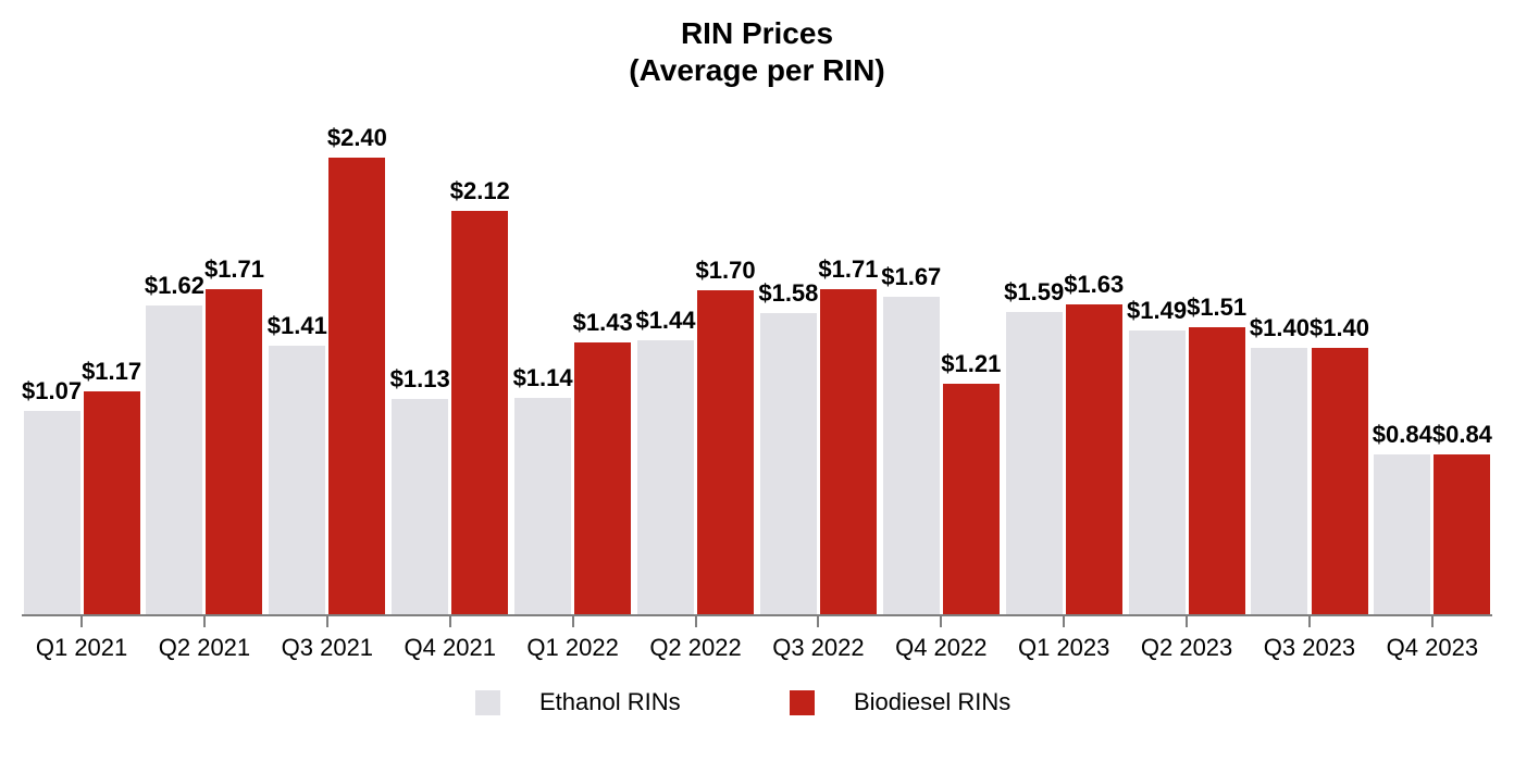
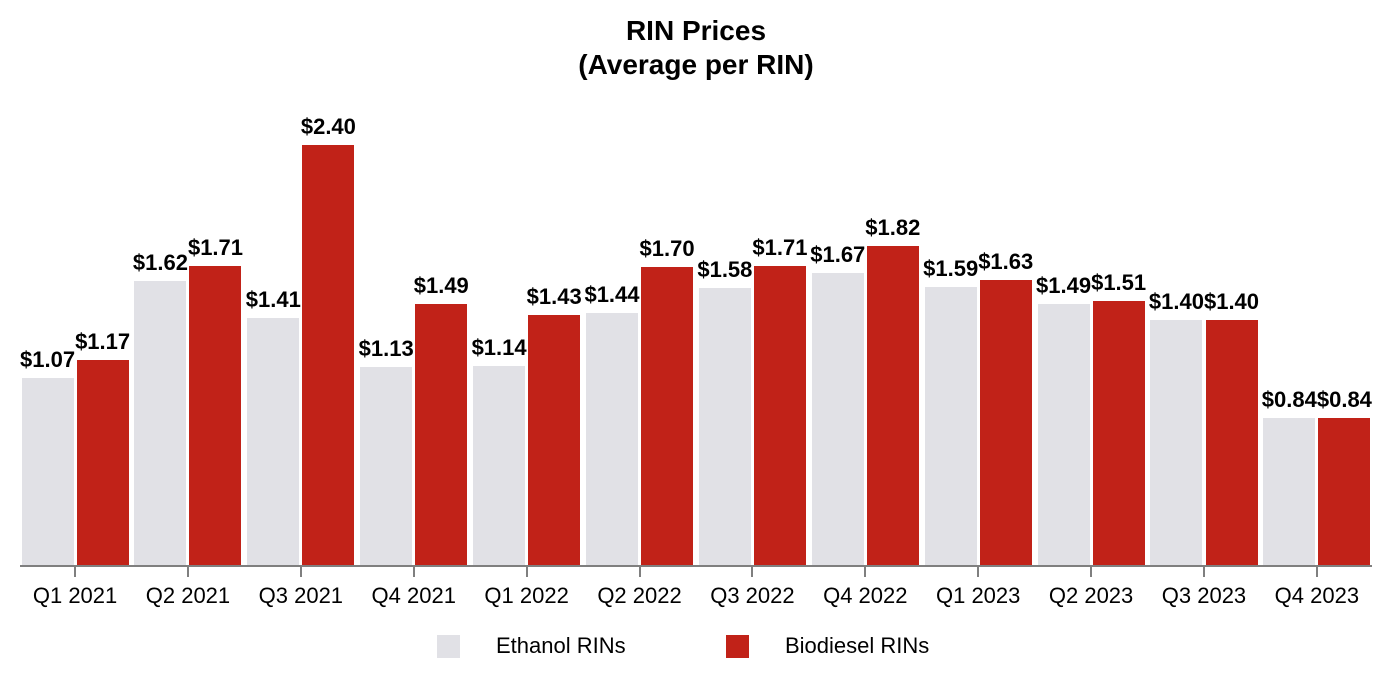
Biodiesel RINs/Q4 2021: $2.12 -> $1.49
Biodiesel RINs/Q4 2022: $1.21 -> $1.82
